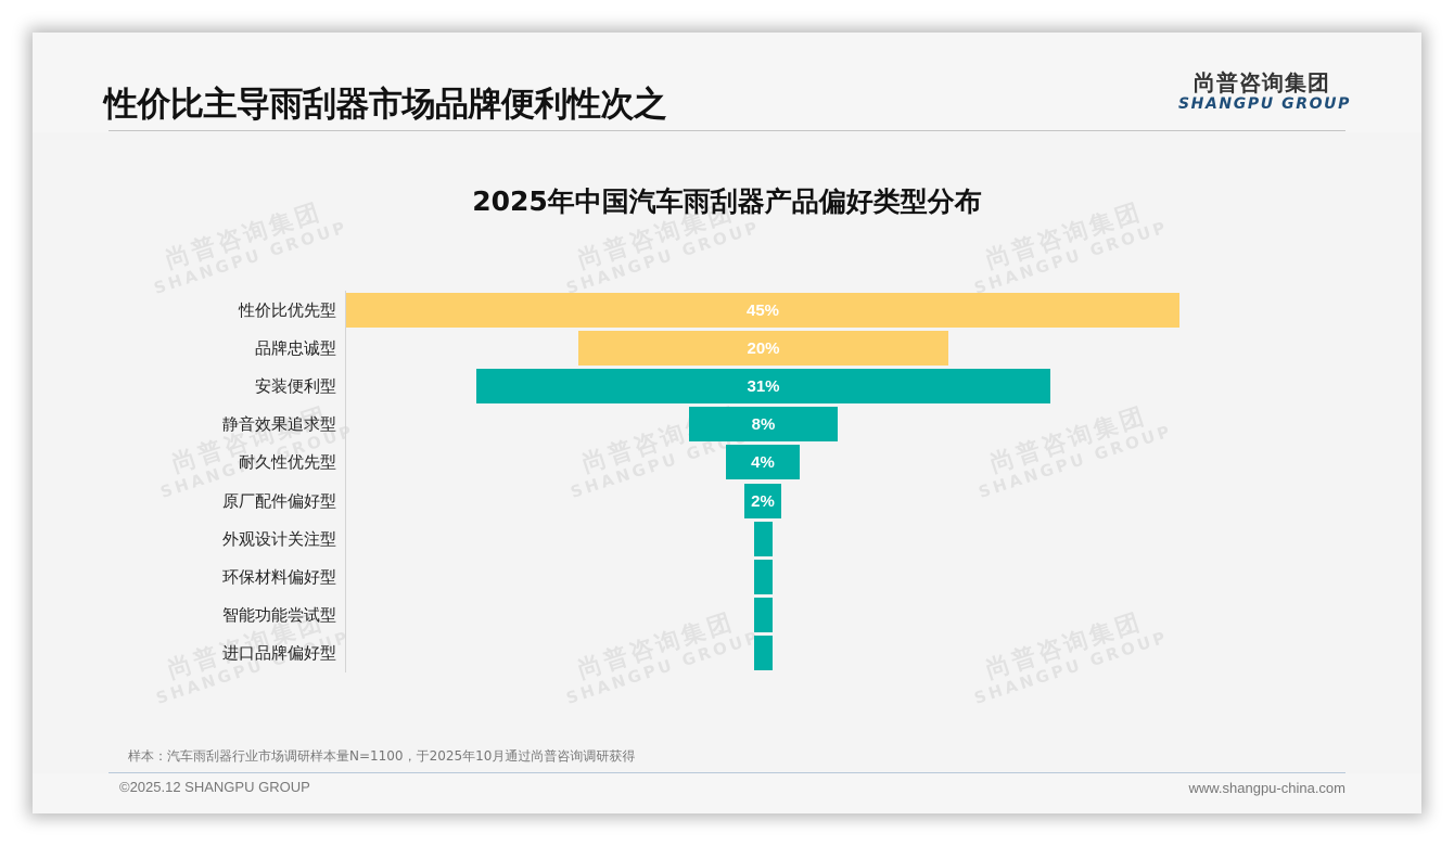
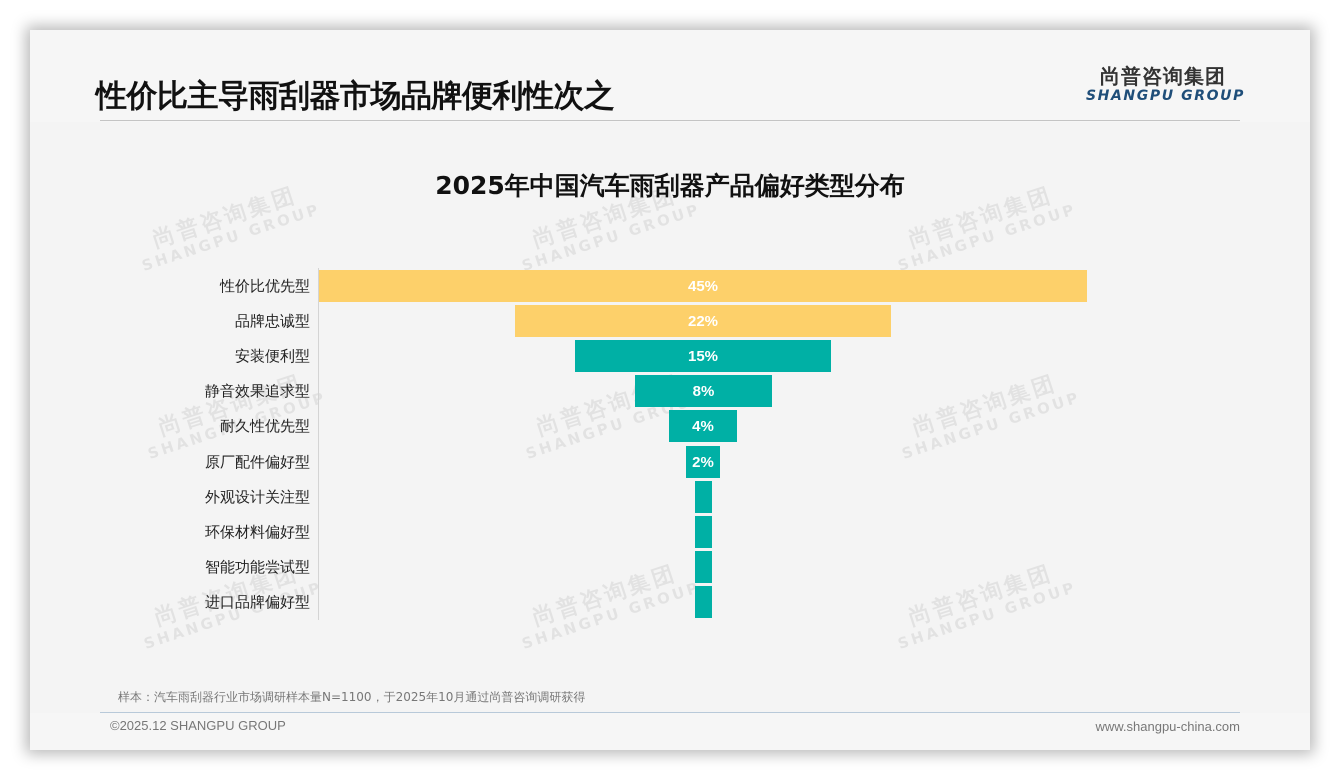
品牌忠诚型: 20% -> 22%
安装便利型: 31% -> 15%
